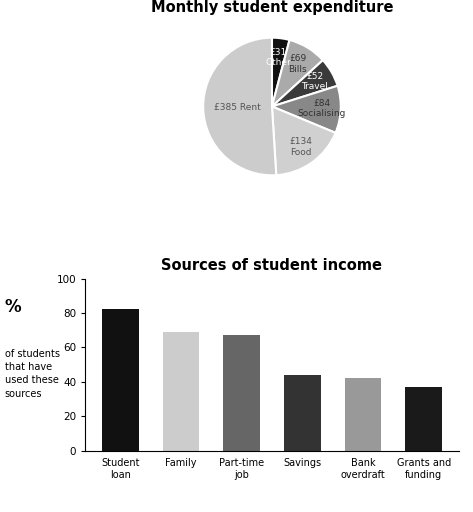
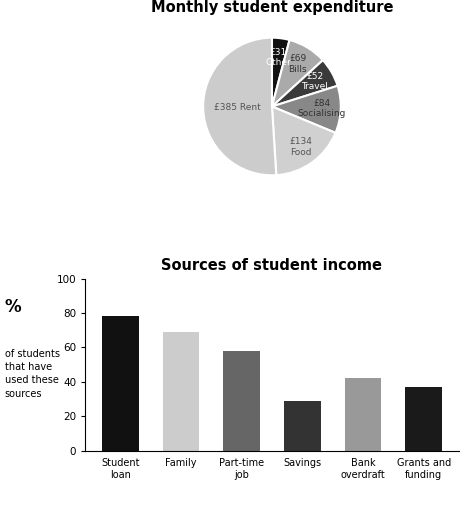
Student loan: 82 -> 78
Part-time job: 67 -> 58
Savings: 44 -> 29
